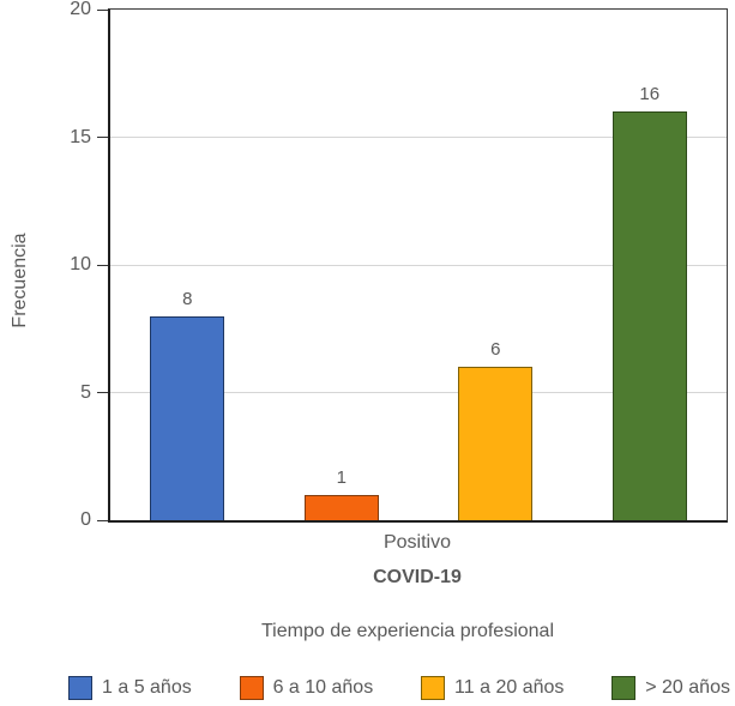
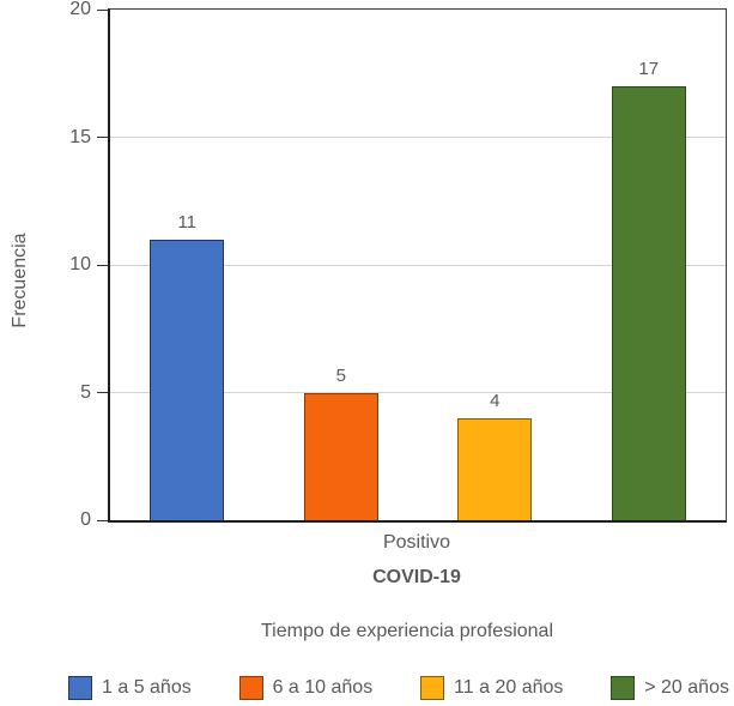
1 a 5 años: 8 -> 11
6 a 10 años: 1 -> 5
11 a 20 años: 6 -> 4
> 20 años: 16 -> 17
